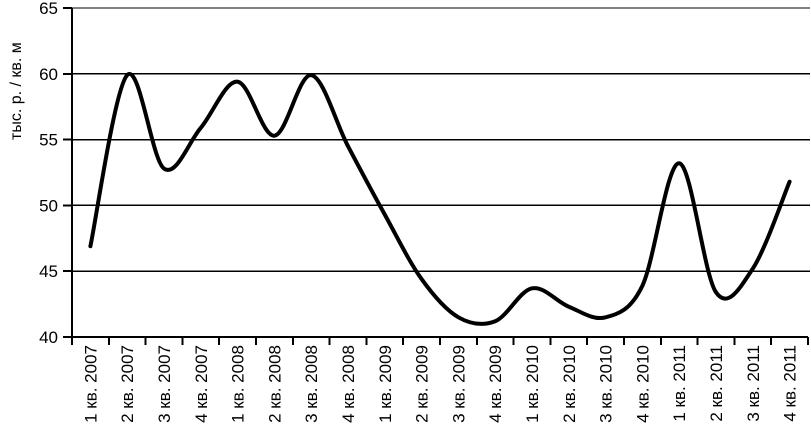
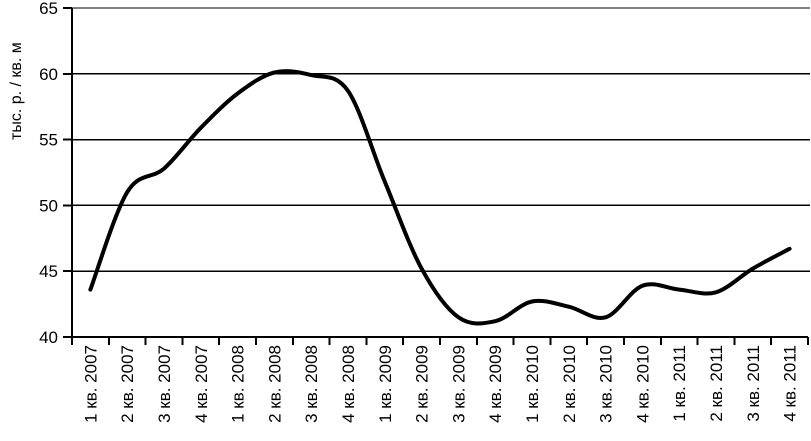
1 кв. 2007: 46.9 -> 43.6
2 кв. 2007: 59.9 -> 51.0
1 кв. 2008: 59.4 -> 58.5
2 кв. 2008: 55.3 -> 60.1
4 кв. 2008: 54.5 -> 58.7
1 кв. 2009: 49.3 -> 51.8
2 кв. 2009: 44.4 -> 45.2
1 кв. 2010: 43.7 -> 42.7
1 кв. 2011: 53.2 -> 43.6
4 кв. 2011: 51.8 -> 46.7
